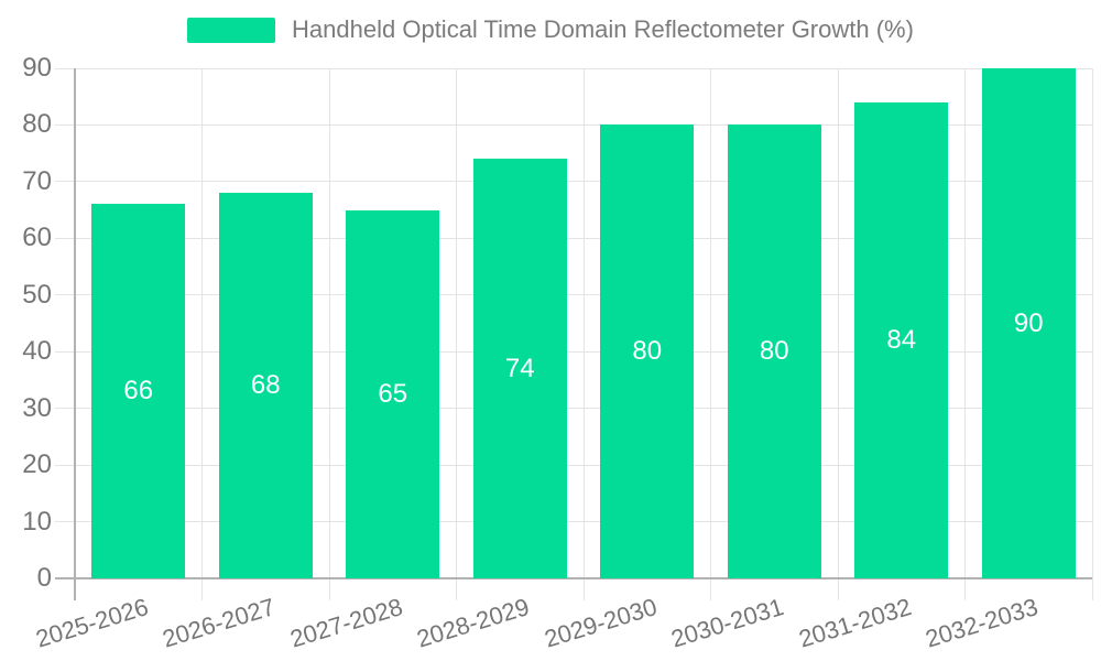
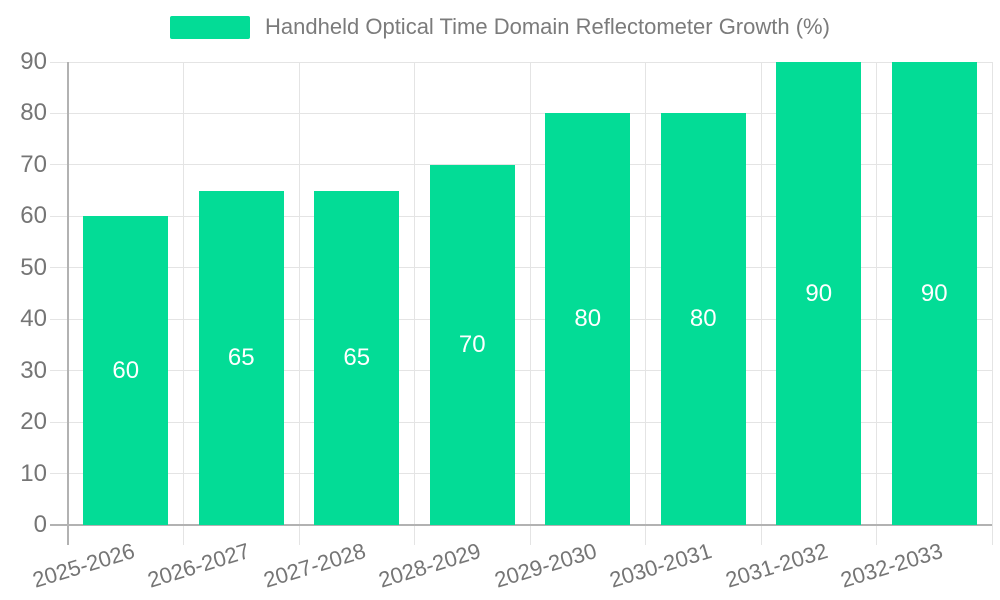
2025-2026: 66 -> 60
2026-2027: 68 -> 65
2028-2029: 74 -> 70
2031-2032: 84 -> 90
